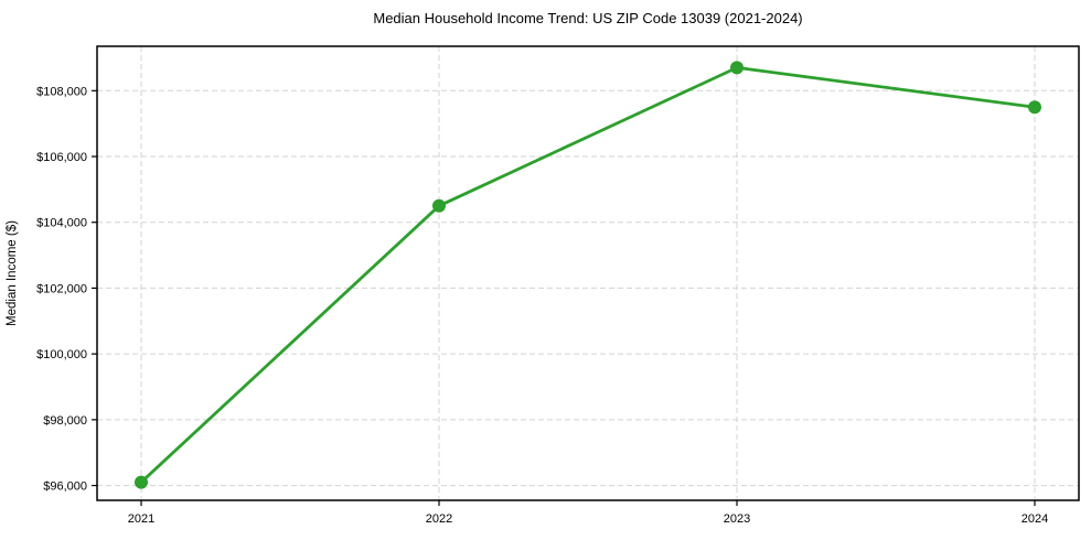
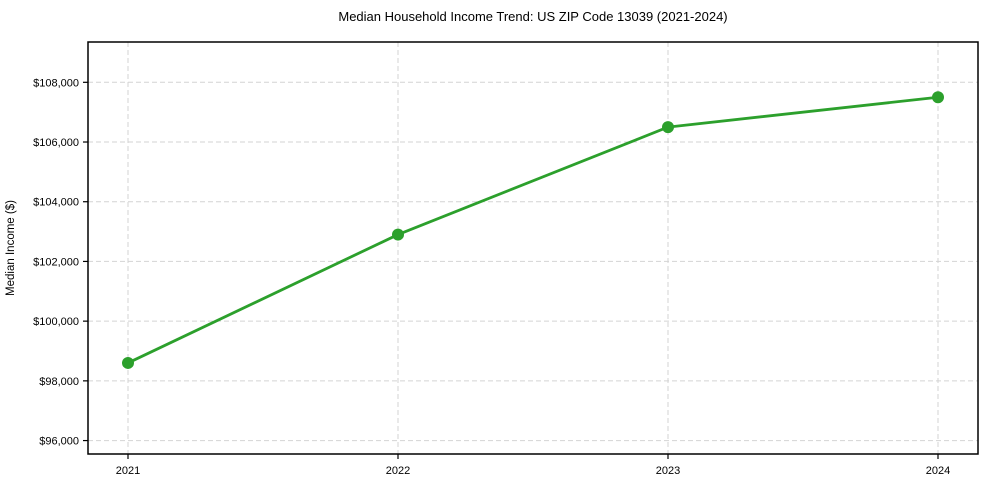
2021: $96100 -> $98600
2022: $104500 -> $102900
2023: $108700 -> $106500
